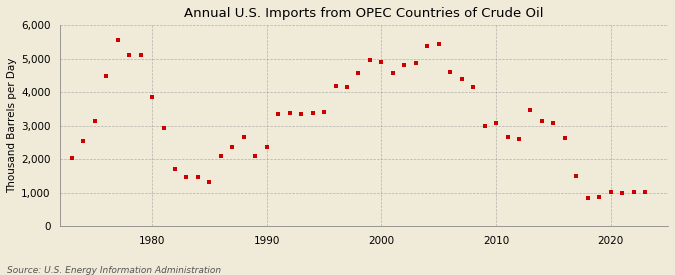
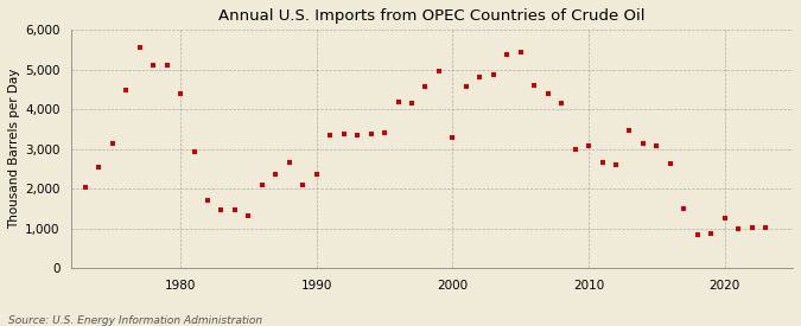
1980: 3,850 -> 4,400
2000: 4,890 -> 3,300
2020: 1,010 -> 1,250
